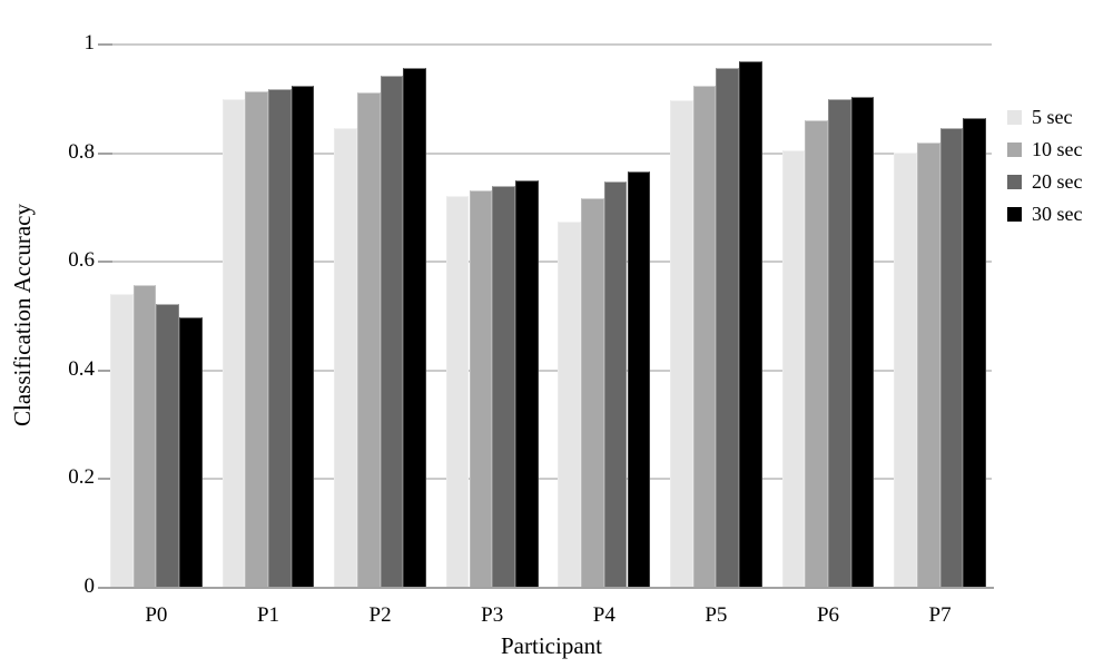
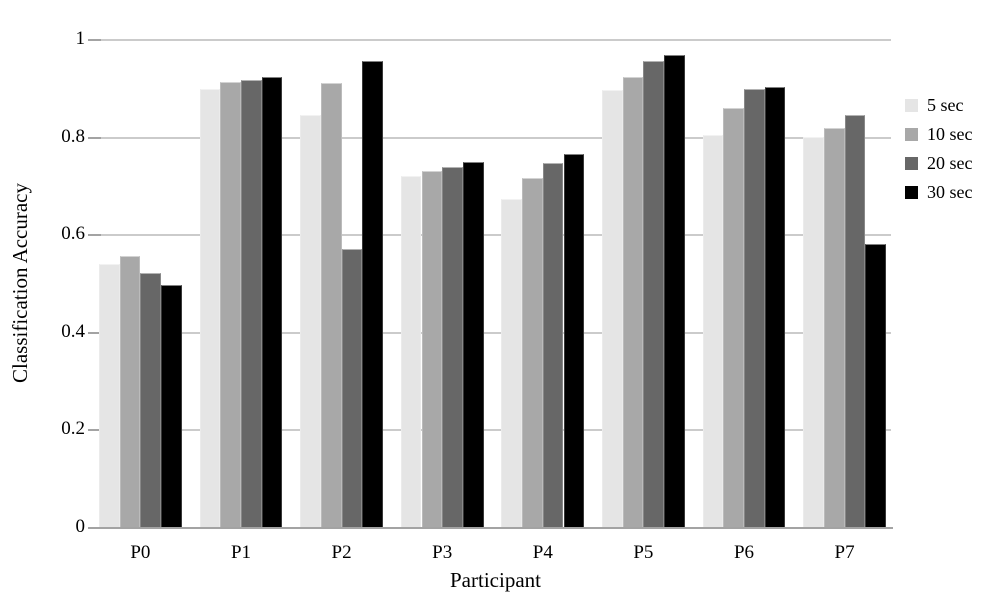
20 sec/P2: 0.94 -> 0.57
30 sec/P7: 0.86 -> 0.58
